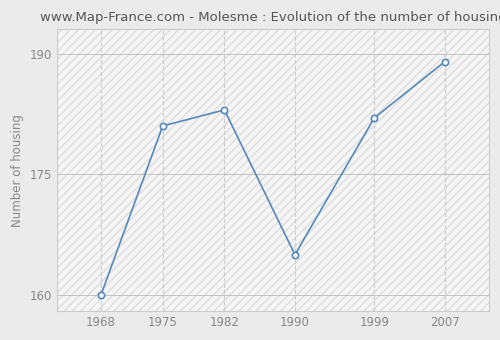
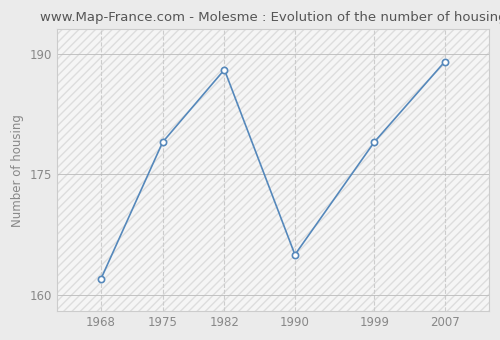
1968: 160 -> 162
1975: 181 -> 179
1982: 183 -> 188
1999: 182 -> 179
